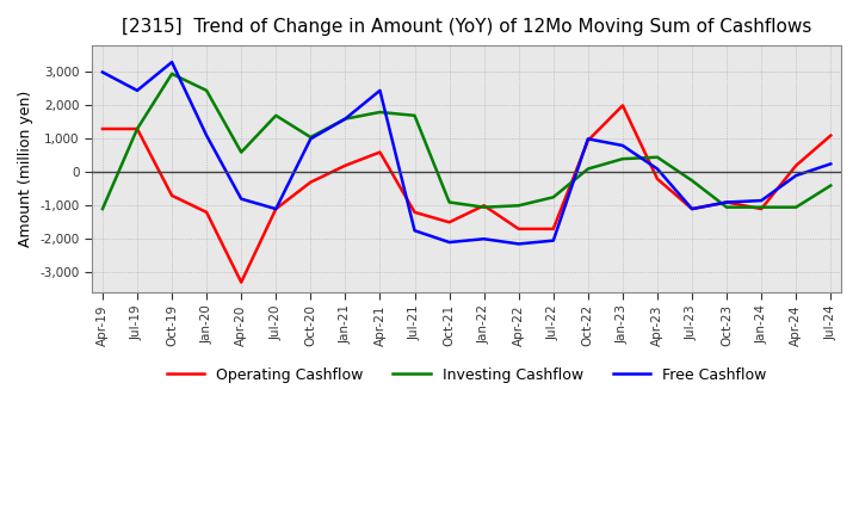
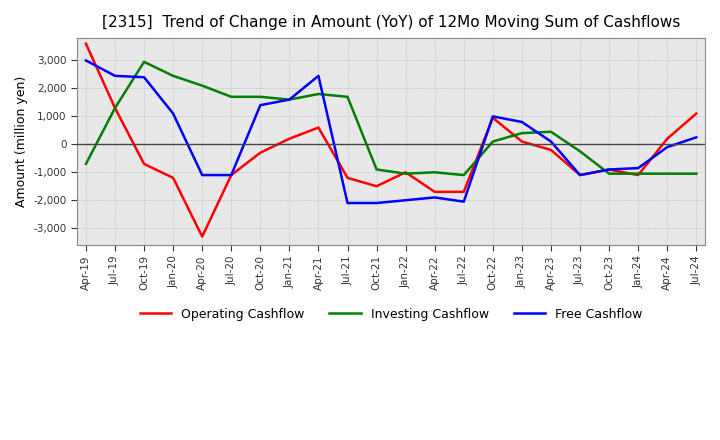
Operating Cashflow/Apr-19: 1,300 -> 3,600
Investing Cashflow/Apr-19: -1,100 -> -700
Free Cashflow/Oct-19: 3,300 -> 2,400
Investing Cashflow/Apr-20: 600 -> 2,100
Free Cashflow/Apr-20: -800 -> -1,100
Investing Cashflow/Oct-20: 1,050 -> 1,700
Free Cashflow/Oct-20: 1,000 -> 1,400
Free Cashflow/Jul-21: -1,750 -> -2,100
Free Cashflow/Apr-22: -2,150 -> -1,900
Investing Cashflow/Jul-22: -750 -> -1,100
Operating Cashflow/Jan-23: 2,000 -> 100
Investing Cashflow/Jul-24: -400 -> -1,050
